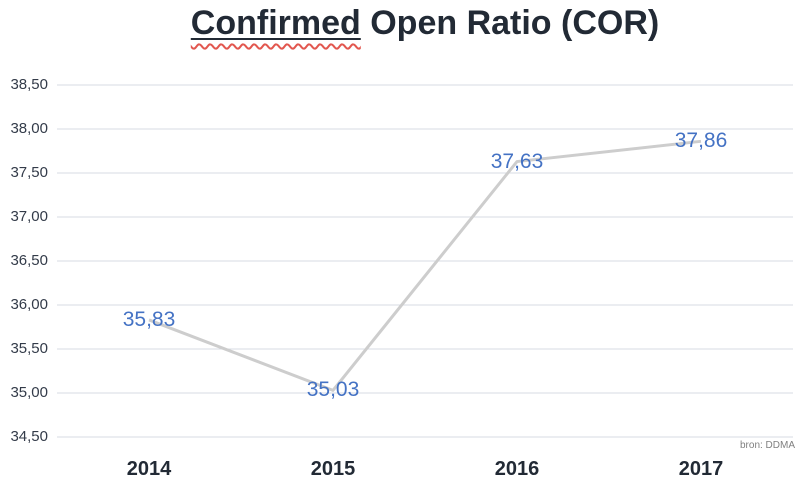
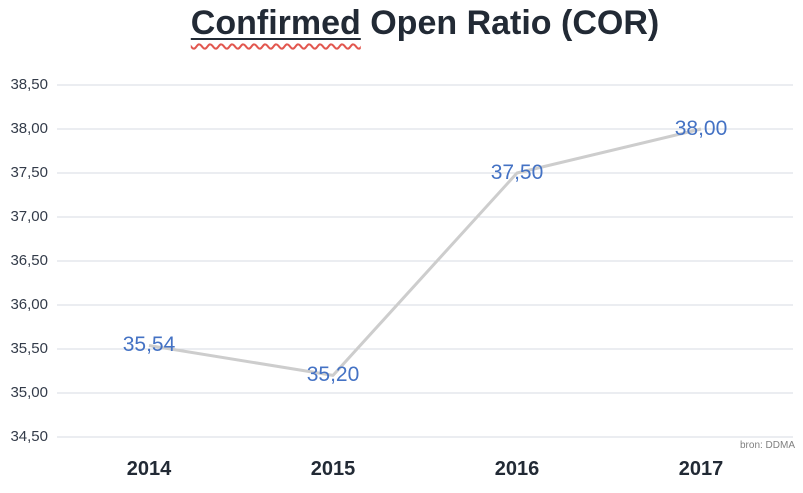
2014: 35,83 -> 35,54
2015: 35,03 -> 35,20
2016: 37,63 -> 37,50
2017: 37,86 -> 38,00
